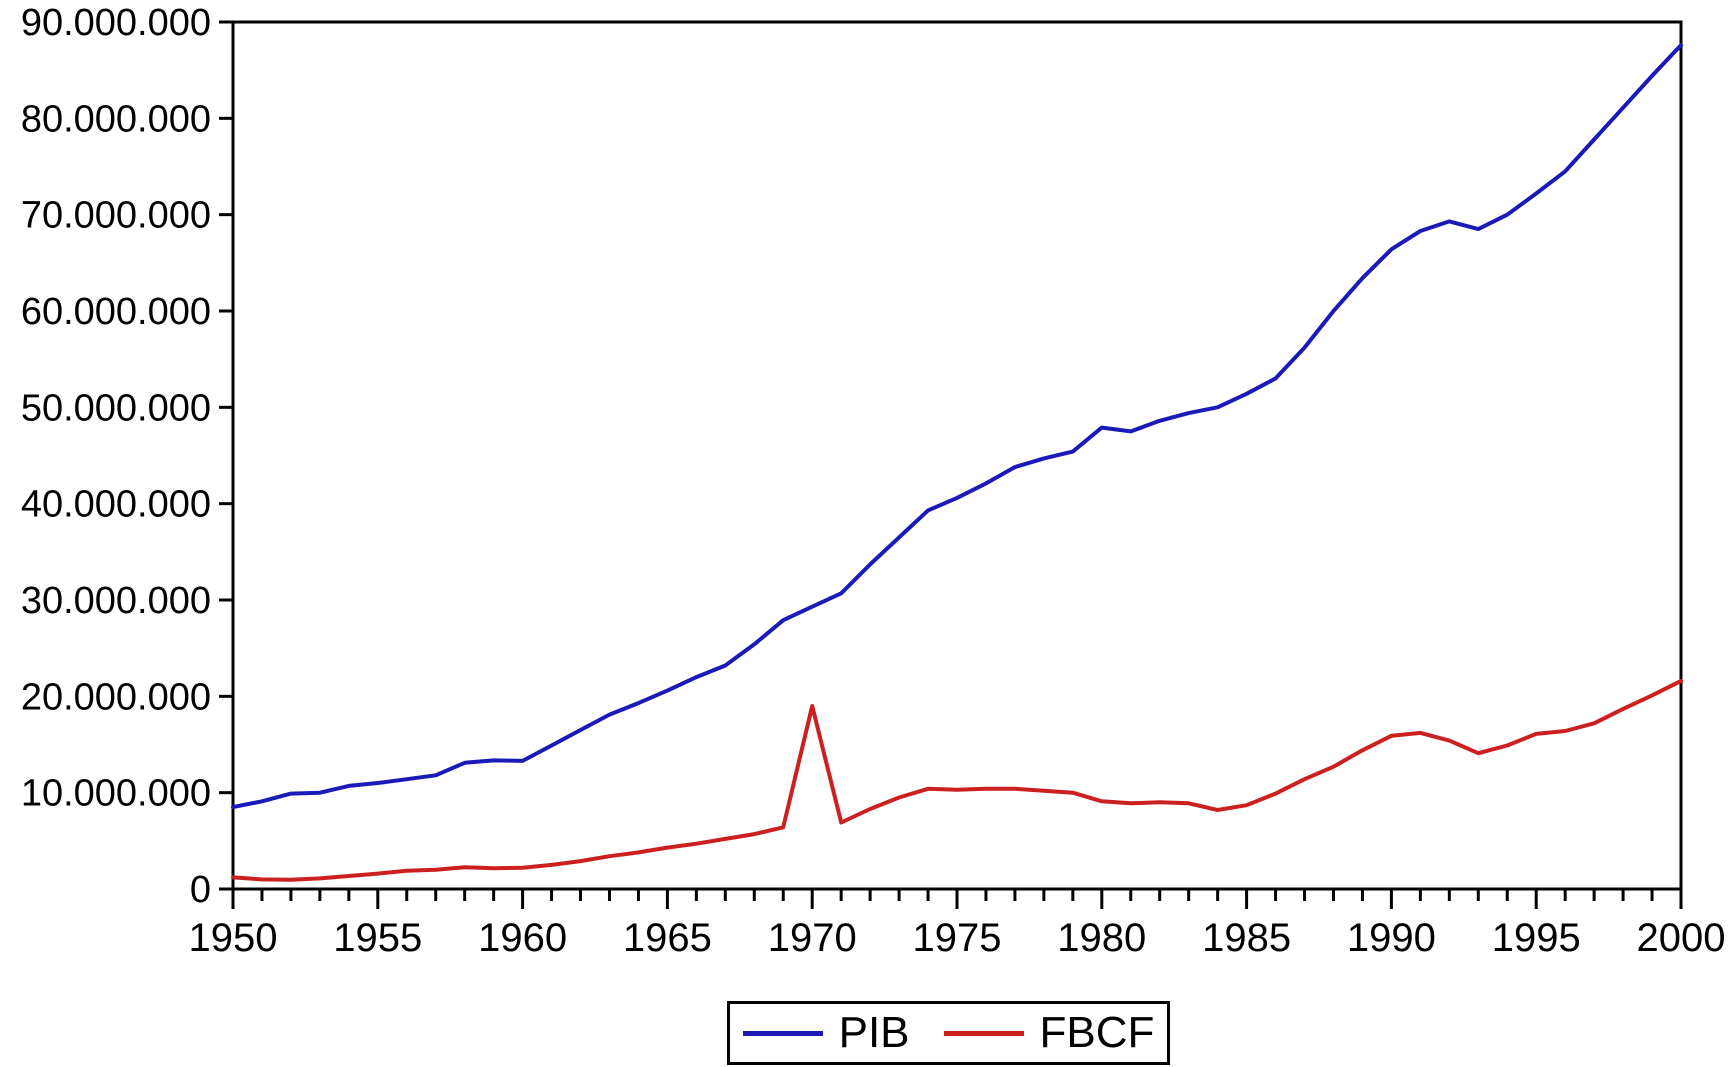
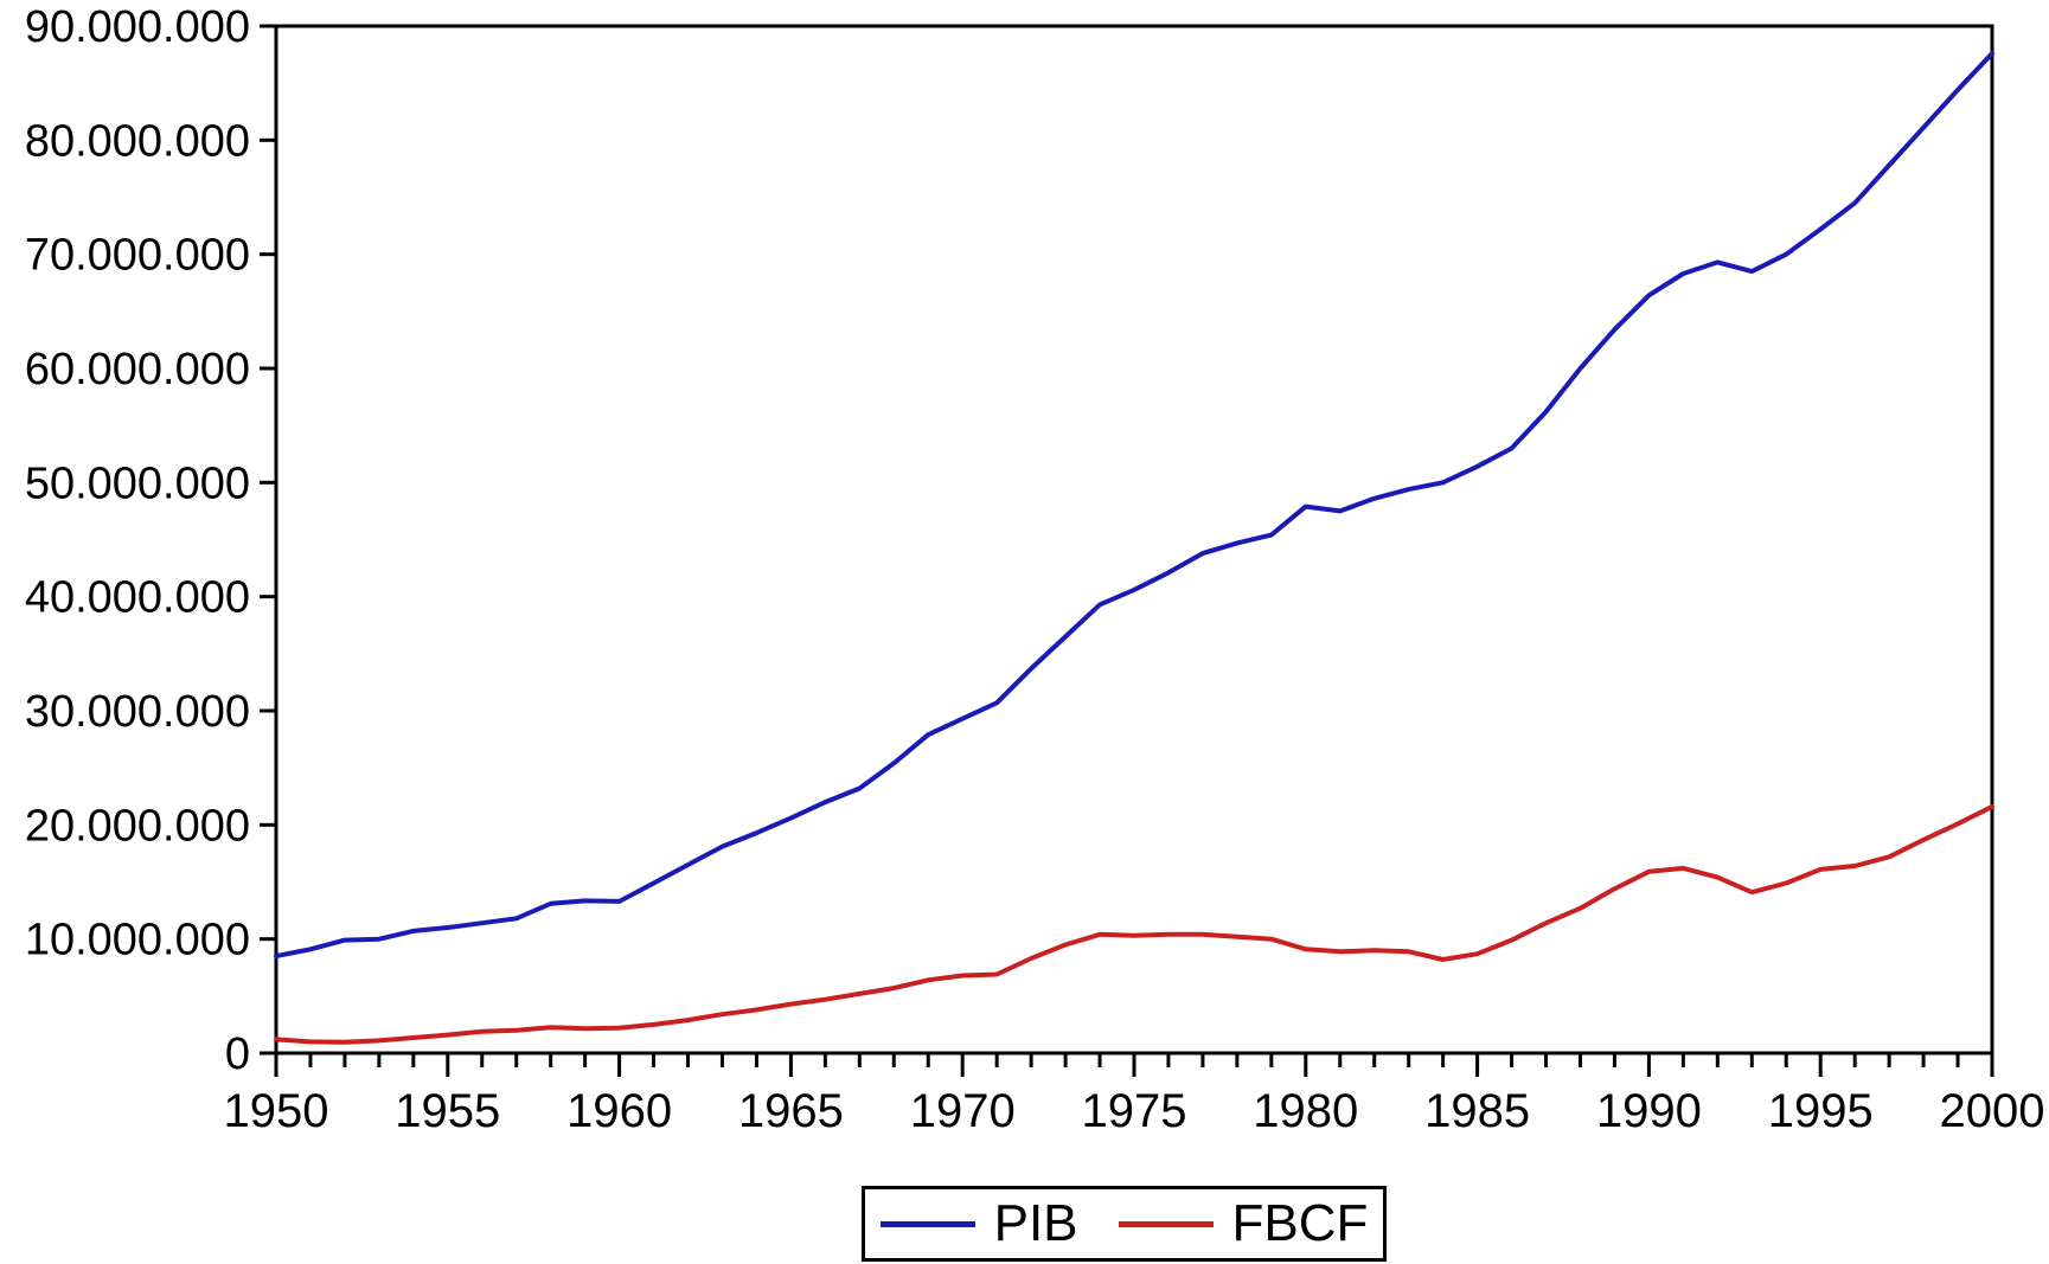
FBCF/1970: 19000000 -> 7000000
